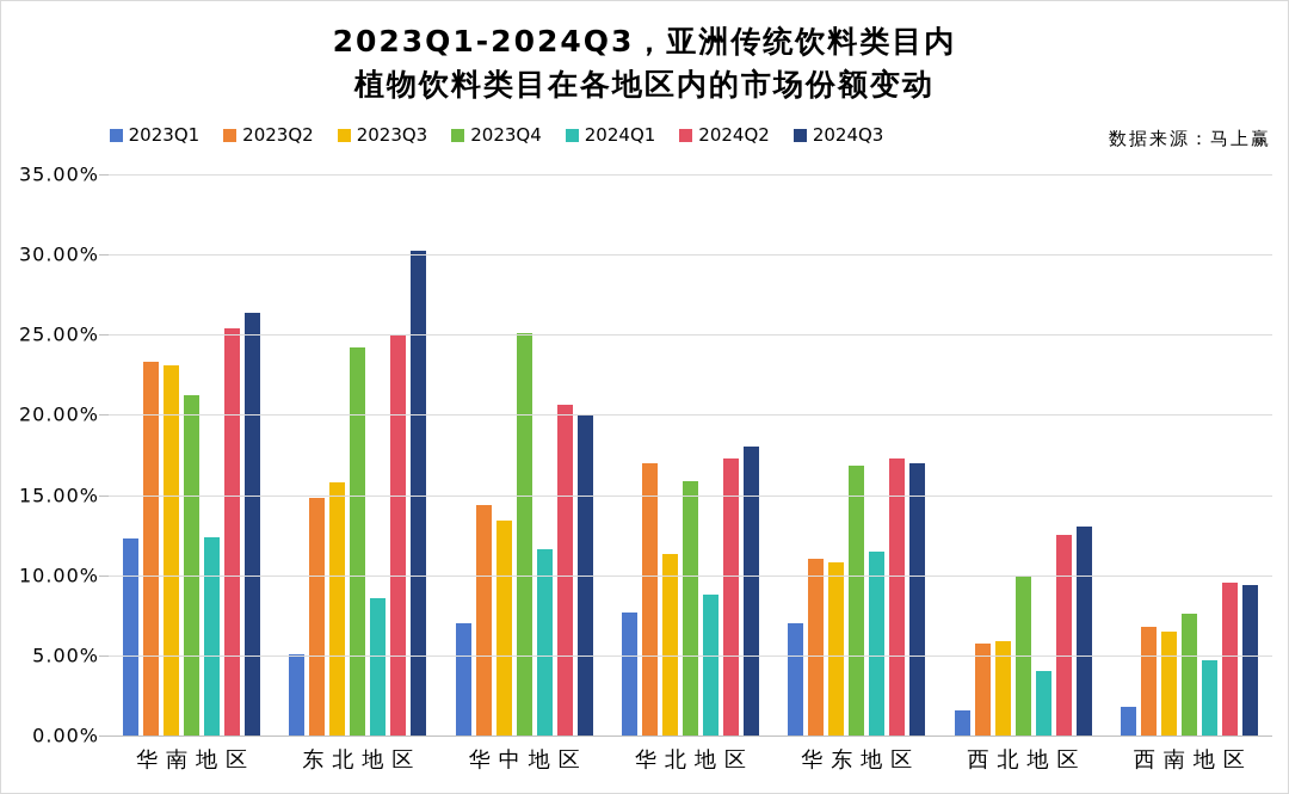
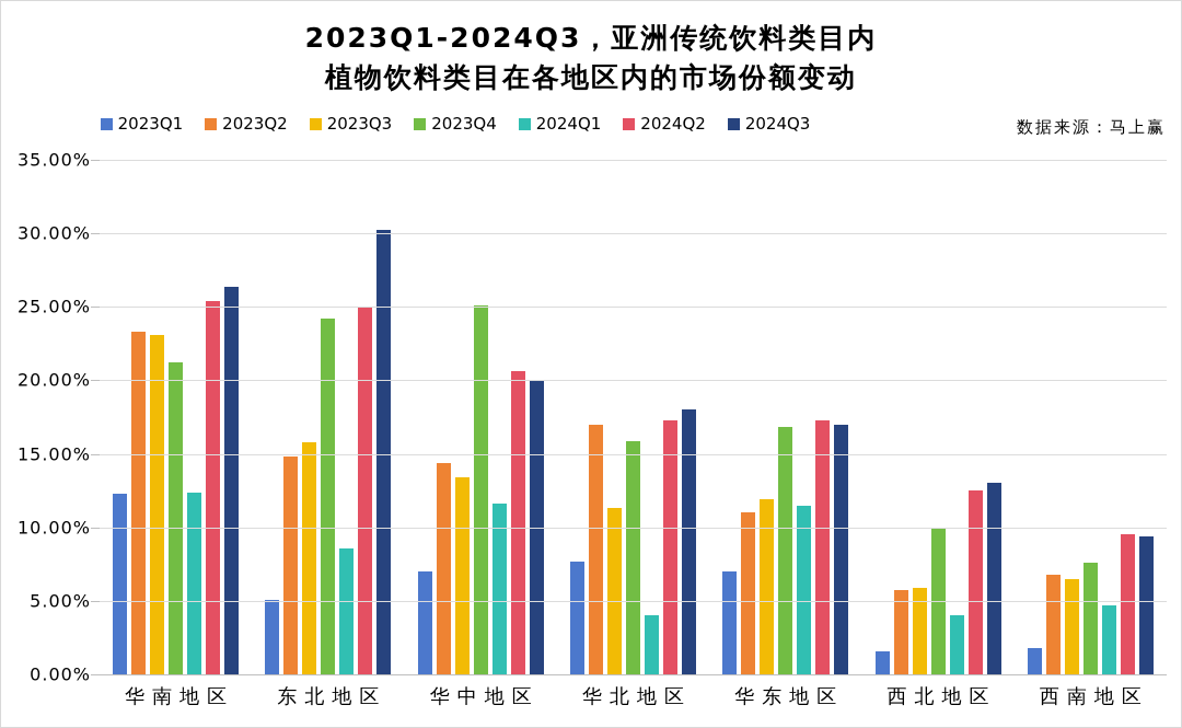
2024Q1/华北地区: 8.8% -> 4.0%
2023Q3/华东地区: 10.8% -> 11.9%
